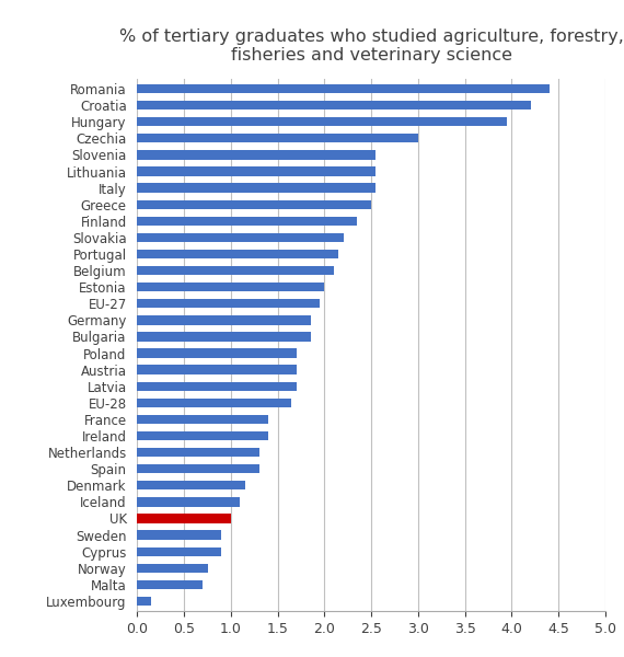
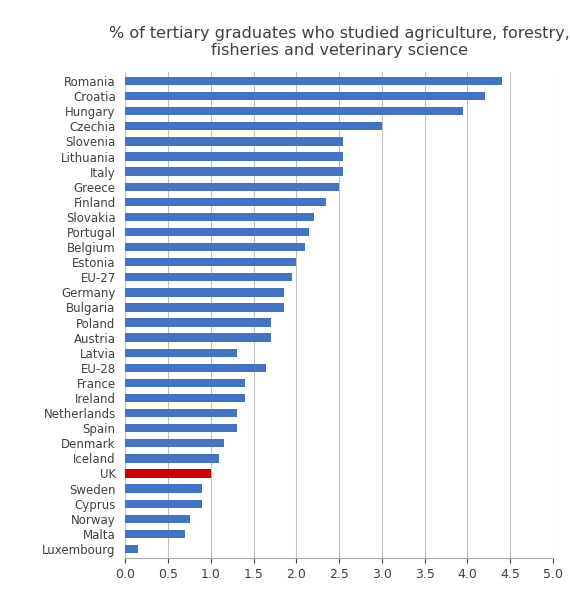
Latvia: 1.70 -> 1.30
